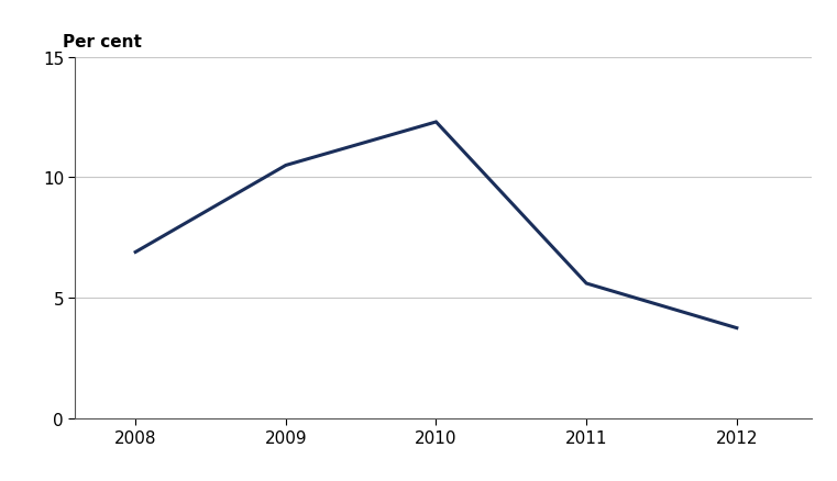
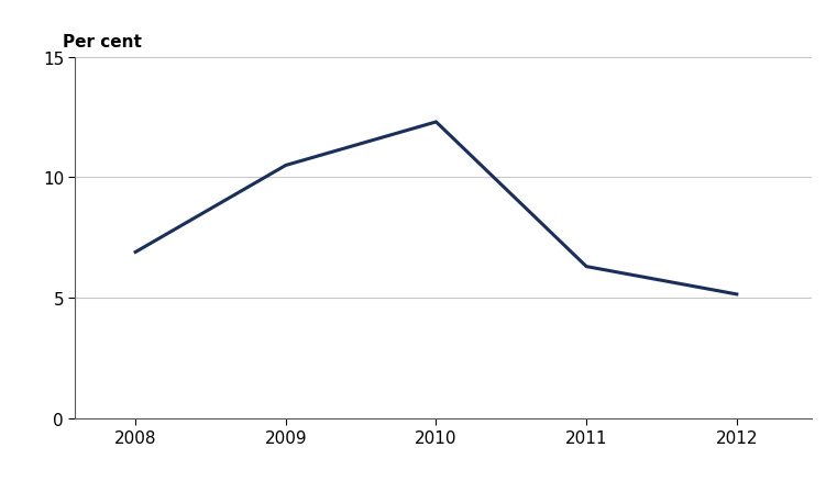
2011: 5.60 -> 6.30
2012: 3.75 -> 5.15
